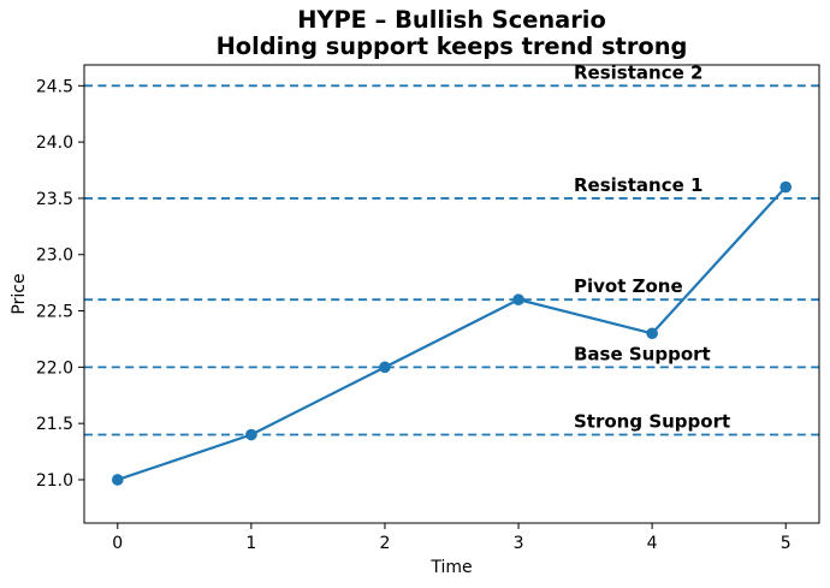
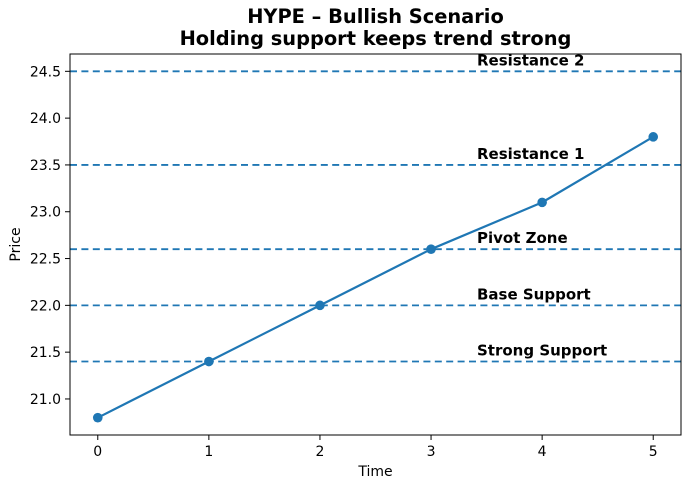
0: 21.0 -> 20.8
4: 22.3 -> 23.1
5: 23.6 -> 23.8
